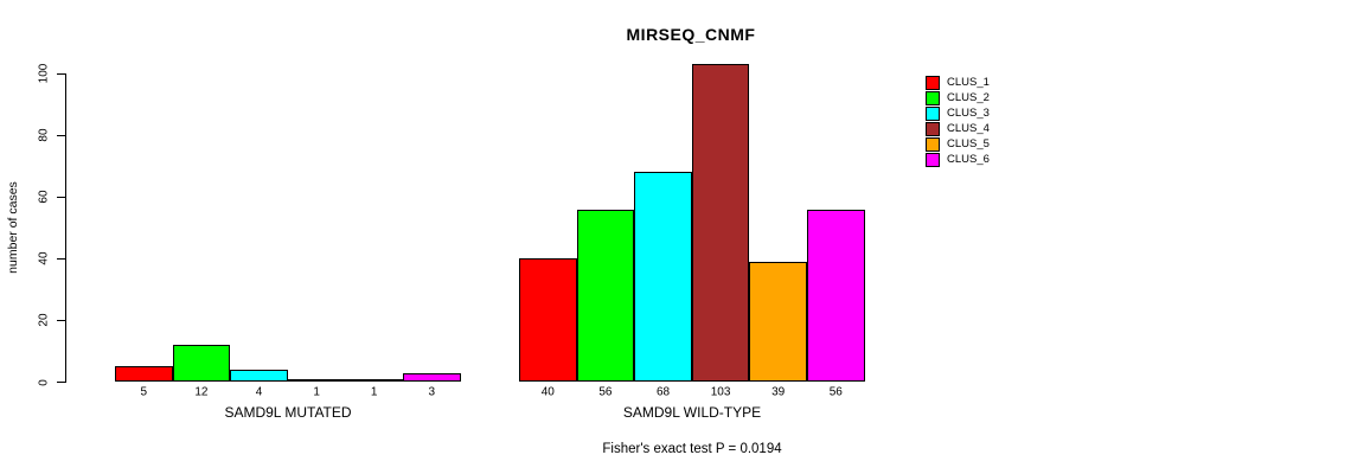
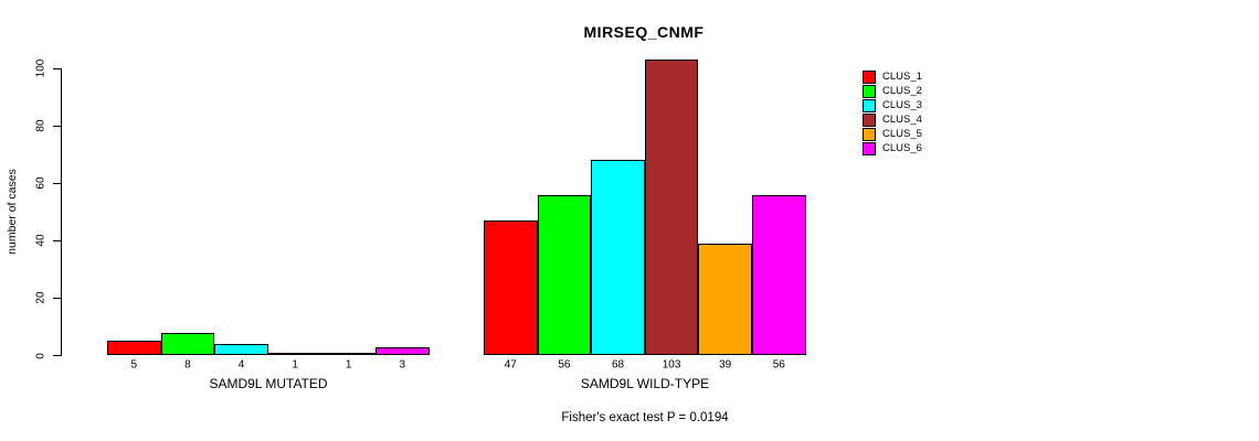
CLUS_2/SAMD9L MUTATED: 12 -> 8
CLUS_1/SAMD9L WILD-TYPE: 40 -> 47
